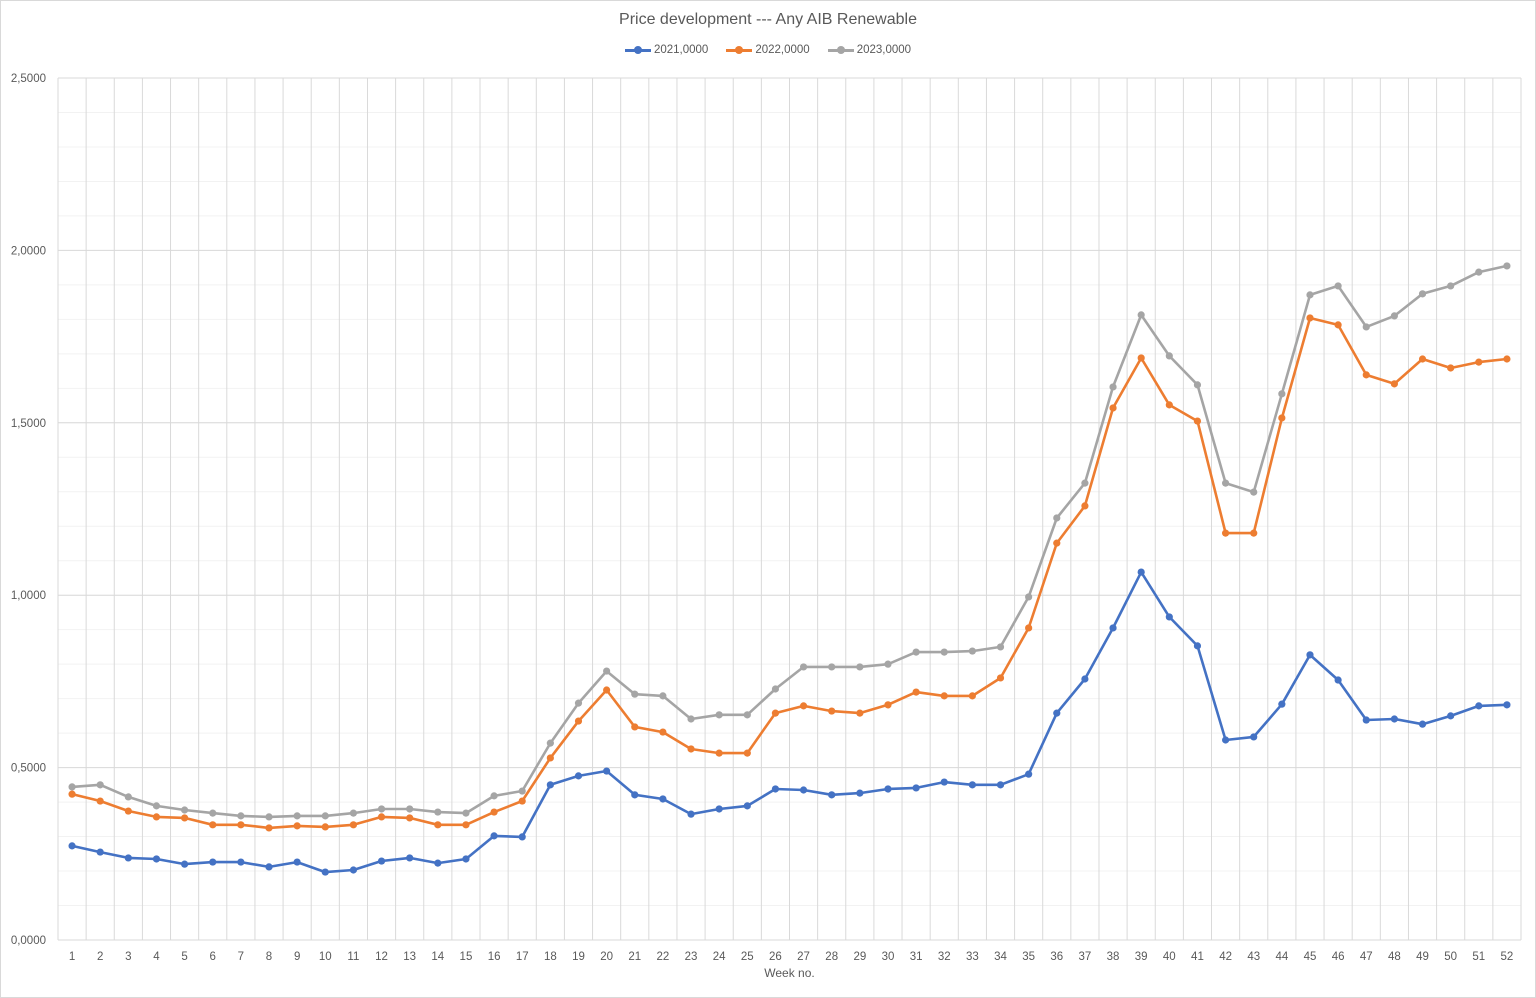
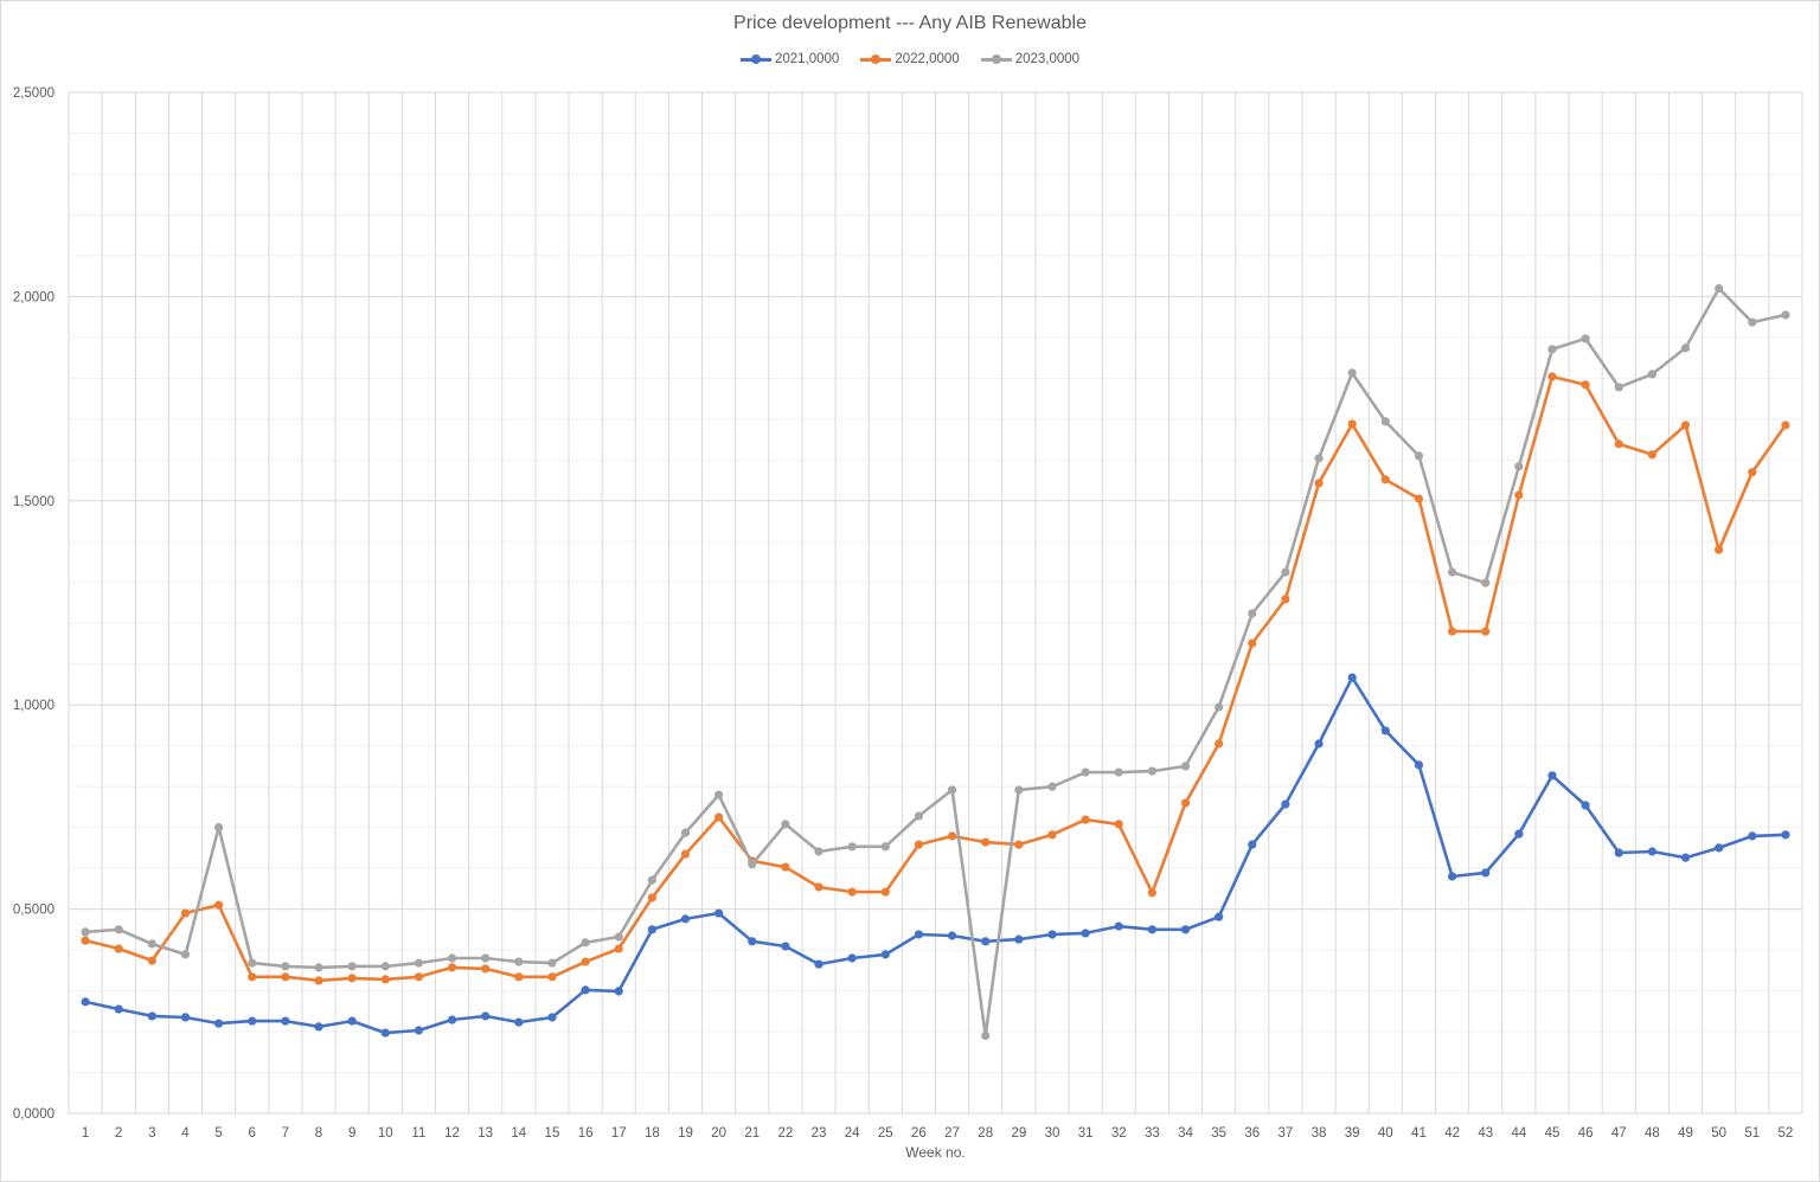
2022,0000/4: 0,36 -> 0,49
2022,0000/5: 0,35 -> 0,51
2023,0000/5: 0,38 -> 0,70
2023,0000/21: 0,71 -> 0,61
2023,0000/28: 0,79 -> 0,19
2022,0000/33: 0,71 -> 0,54
2022,0000/50: 1,66 -> 1,38
2023,0000/50: 1,90 -> 2,02
2022,0000/51: 1,68 -> 1,57
